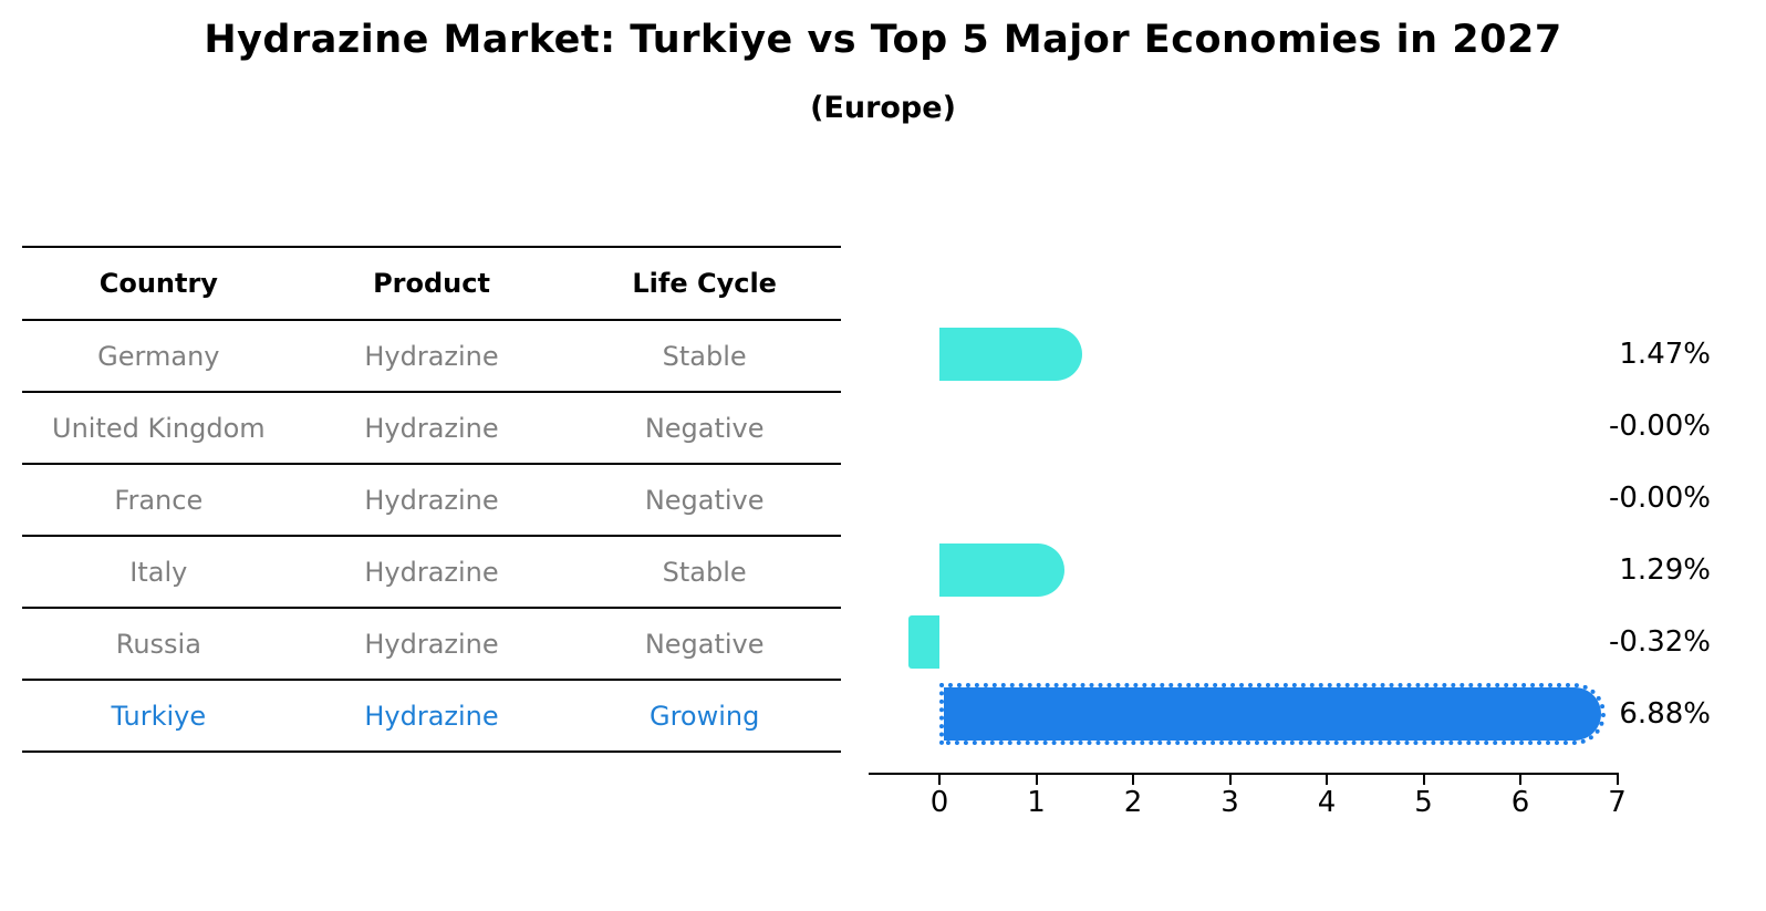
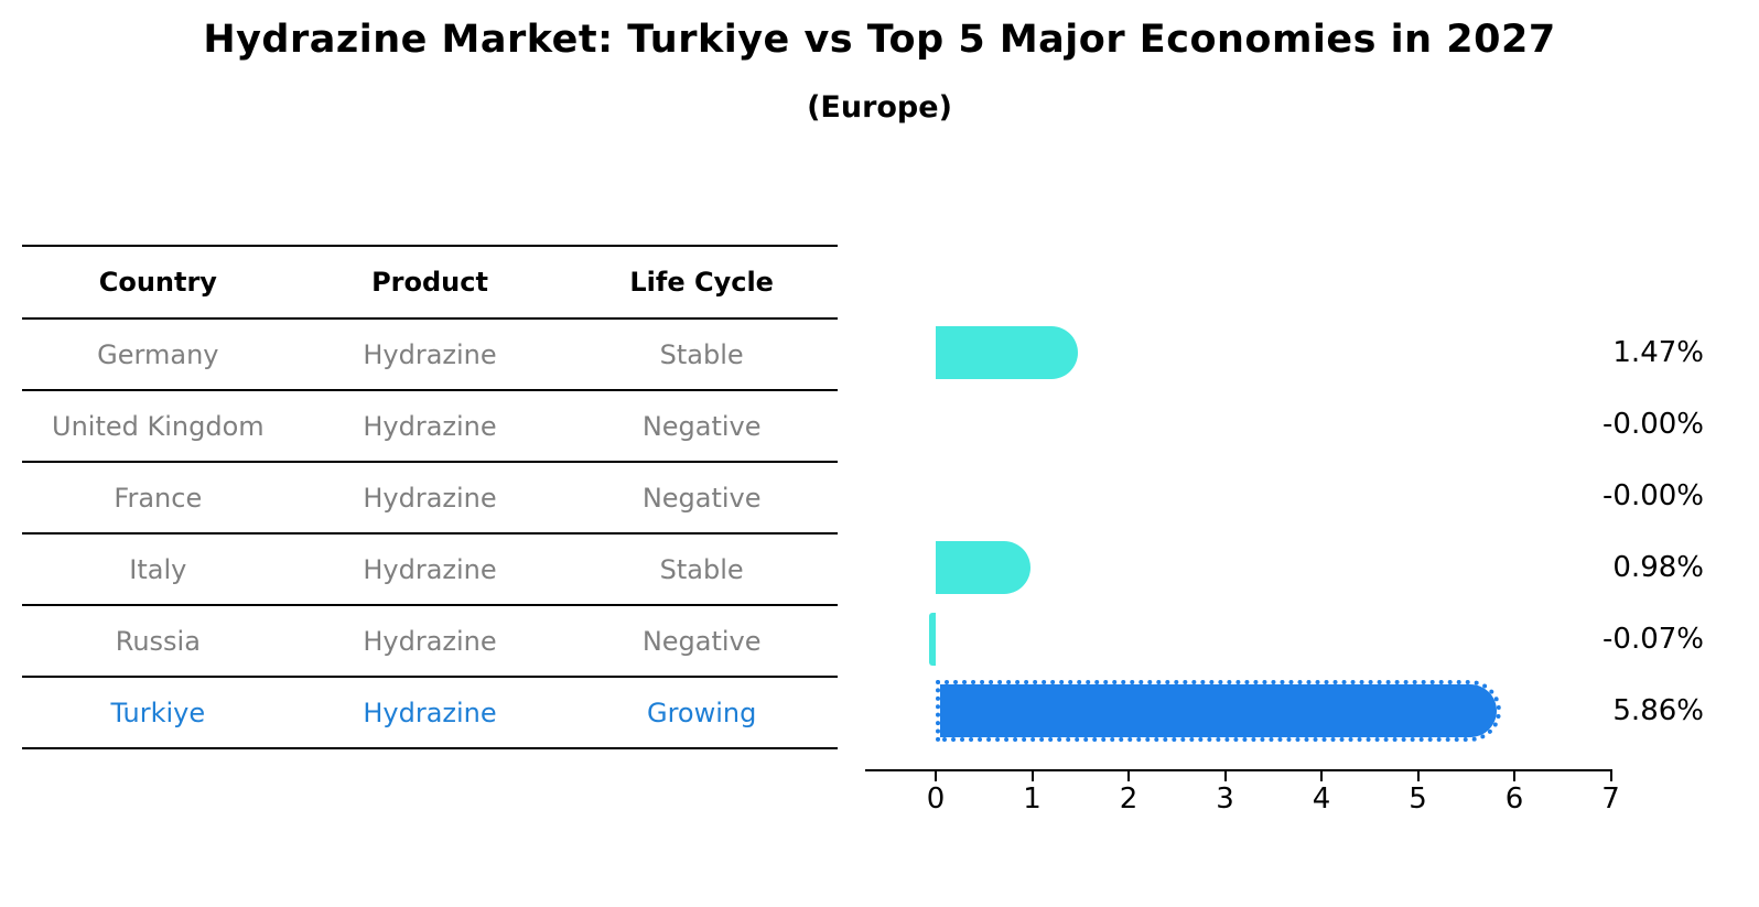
Italy: 1.29% -> 0.98%
Russia: -0.32% -> -0.07%
Turkiye: 6.88% -> 5.86%
